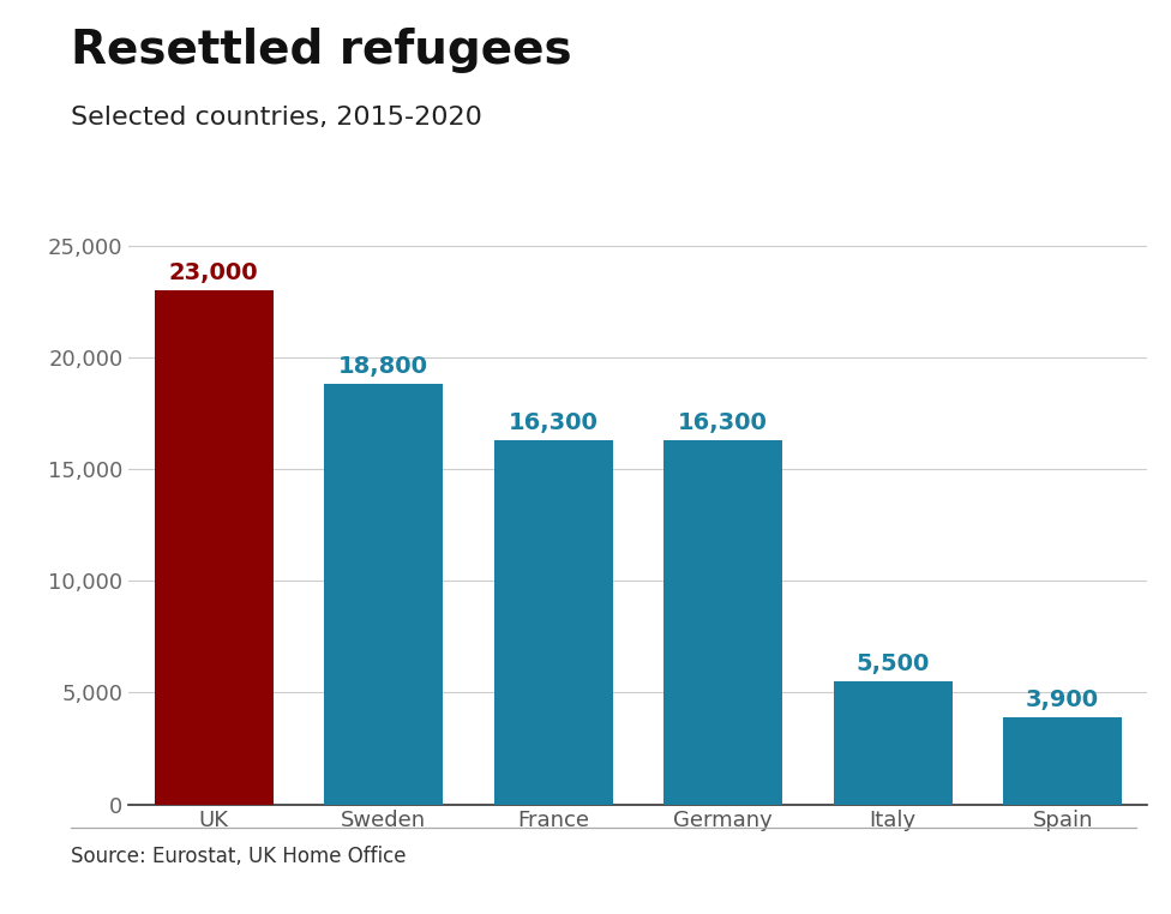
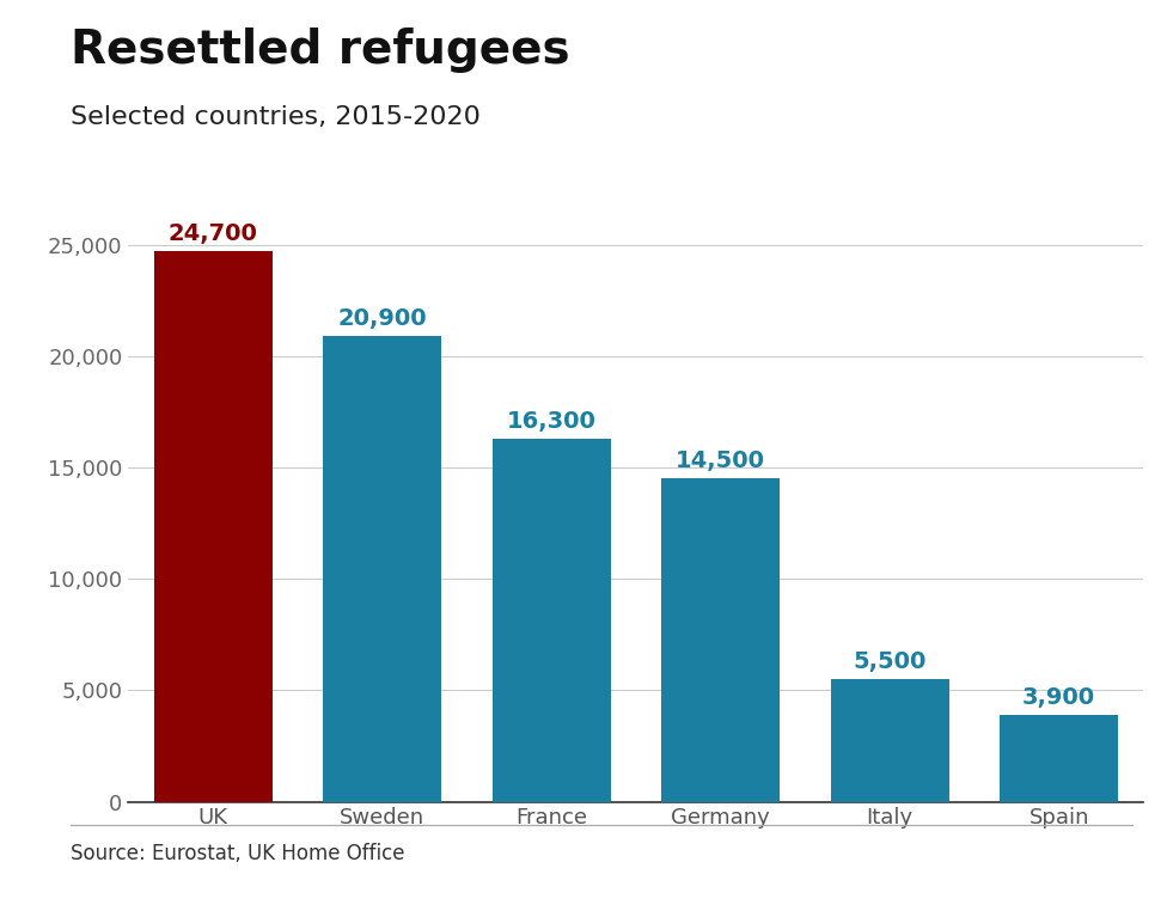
UK: 23,000 -> 24,700
Sweden: 18,800 -> 20,900
Germany: 16,300 -> 14,500
